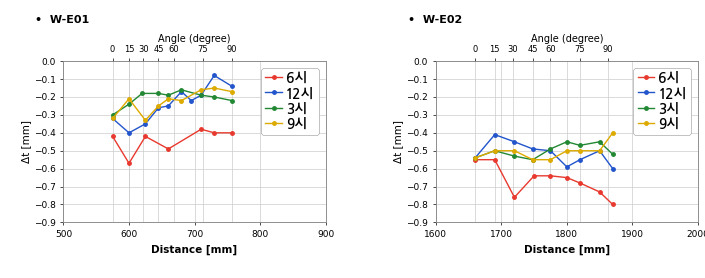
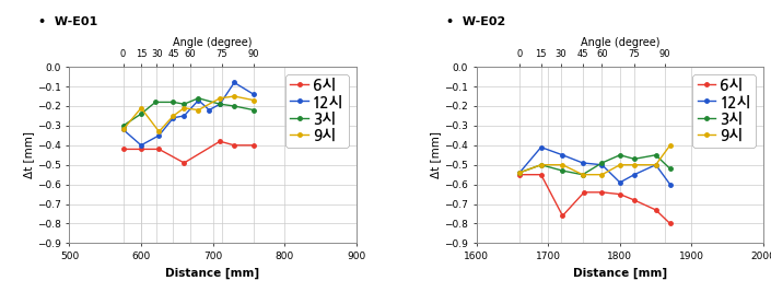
6시/600: -0.57 -> -0.42
